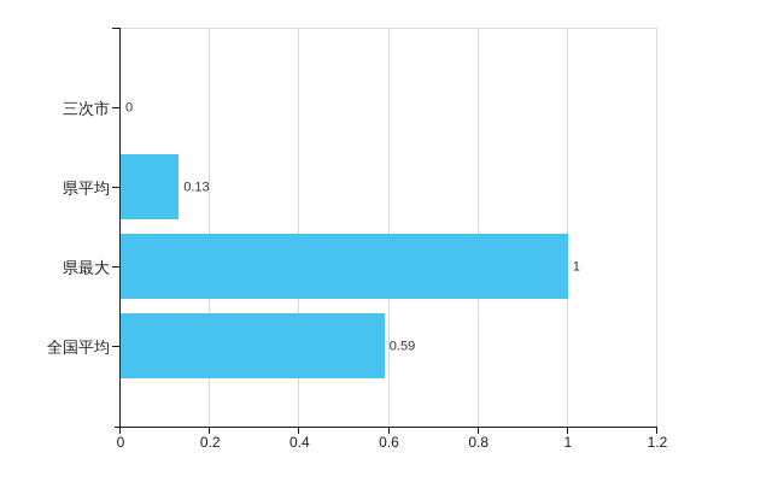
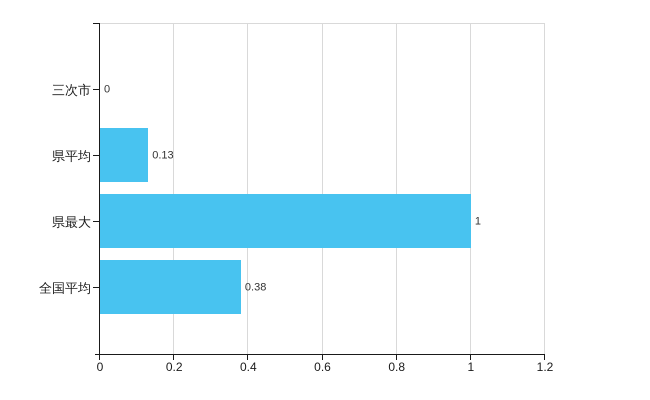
全国平均: 0.59 -> 0.38
